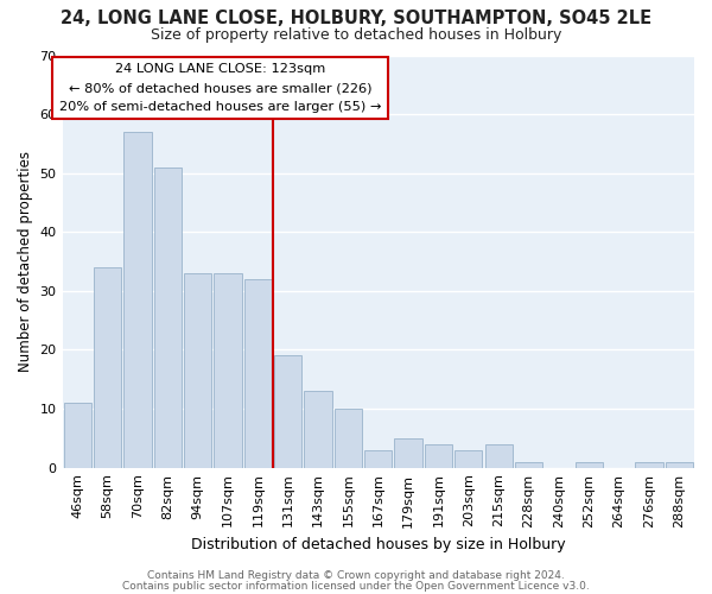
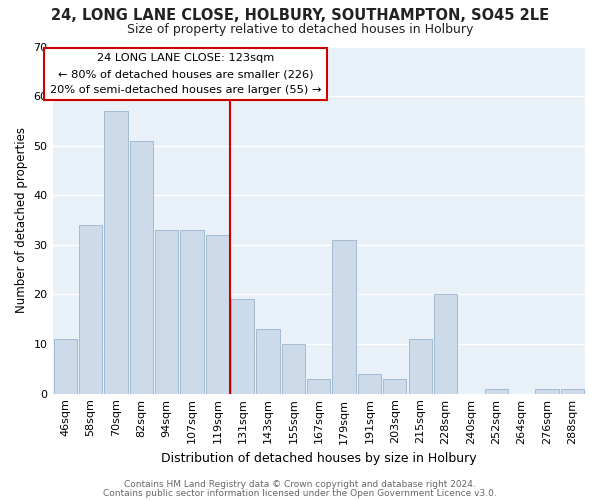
179sqm: 5 -> 31
215sqm: 4 -> 11
228sqm: 1 -> 20
